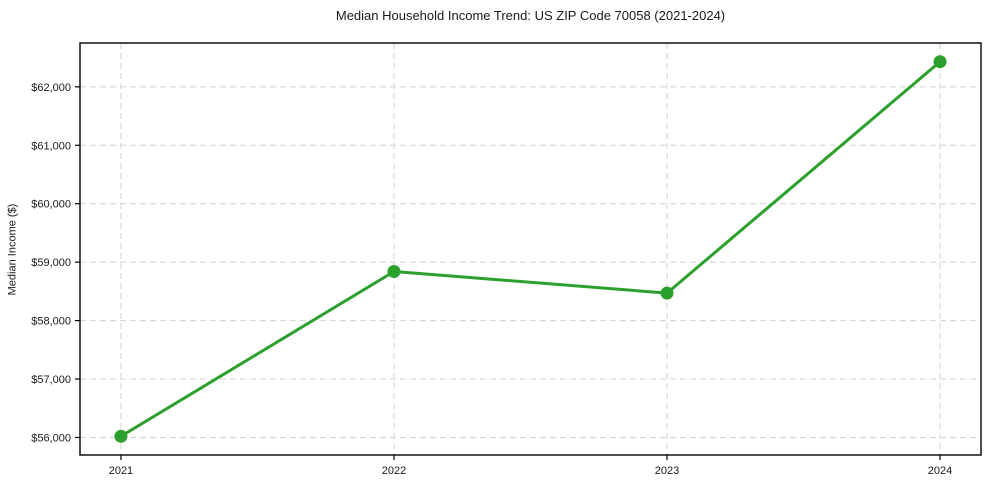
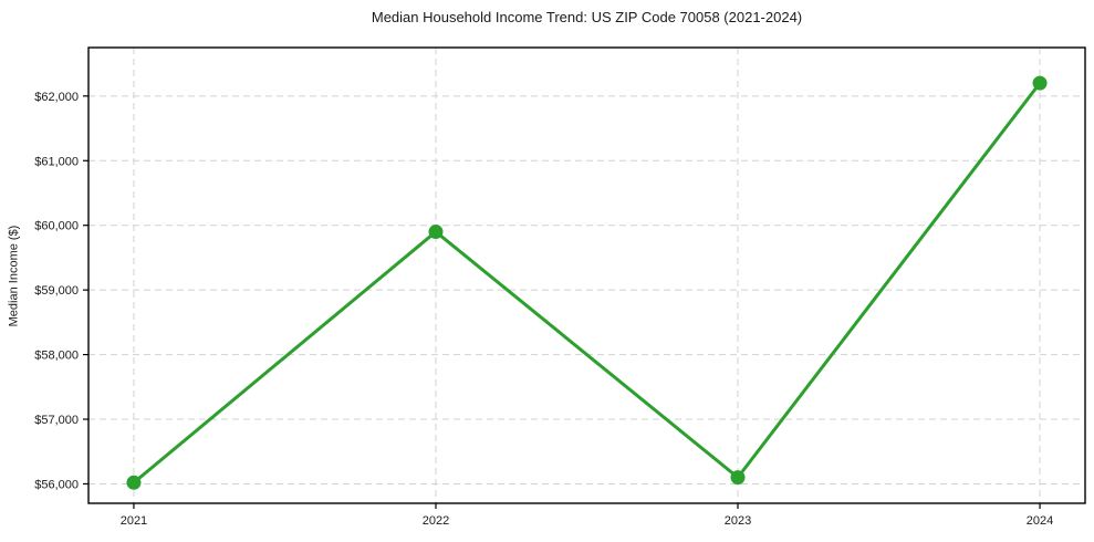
2022: $58800 -> $59900
2023: $58500 -> $56100
2024: $62400 -> $62200
